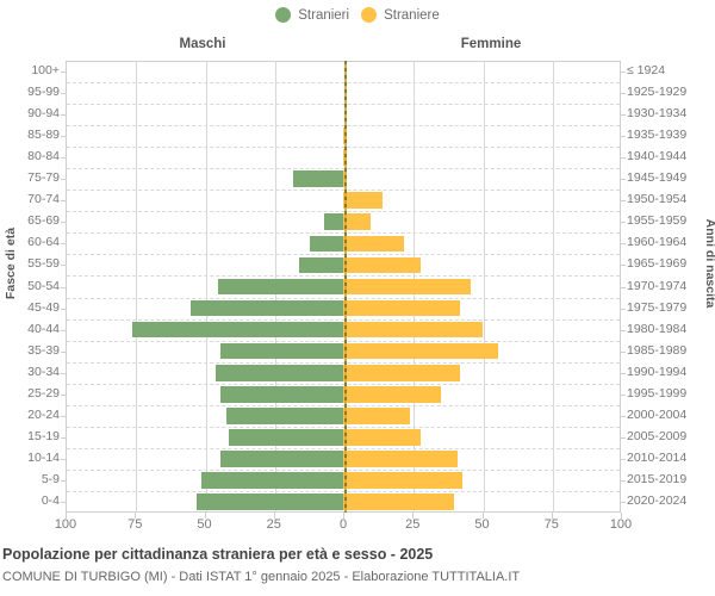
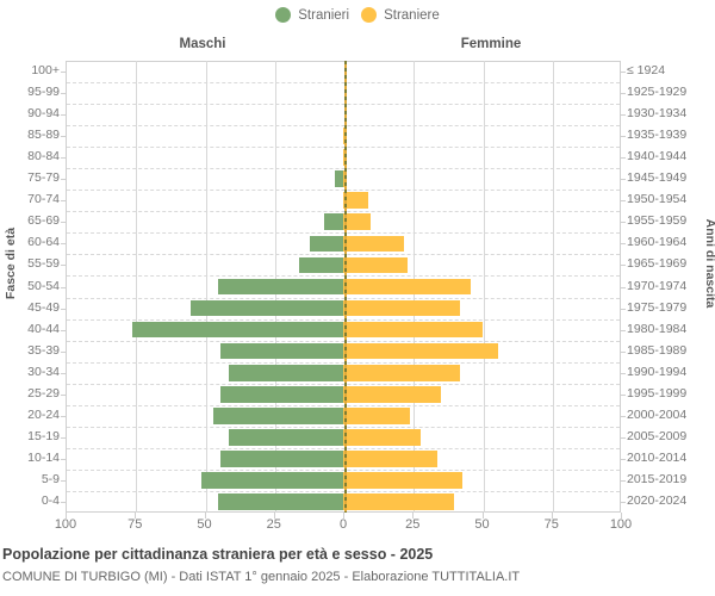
Stranieri/75-79: 18 -> 3
Straniere/70-74: 14 -> 9
Straniere/55-59: 28 -> 23
Stranieri/30-34: 46 -> 41
Stranieri/20-24: 42 -> 47
Straniere/10-14: 41 -> 34
Stranieri/0-4: 53 -> 45
